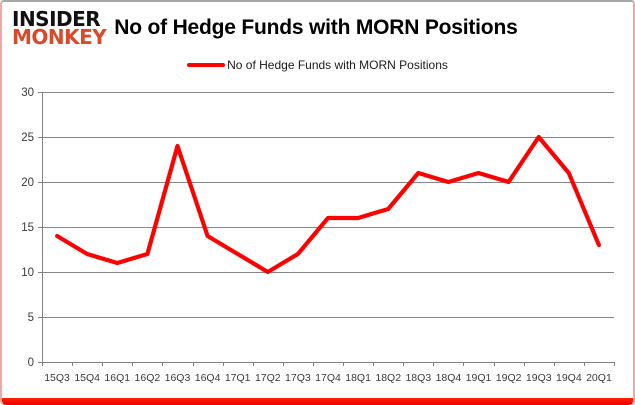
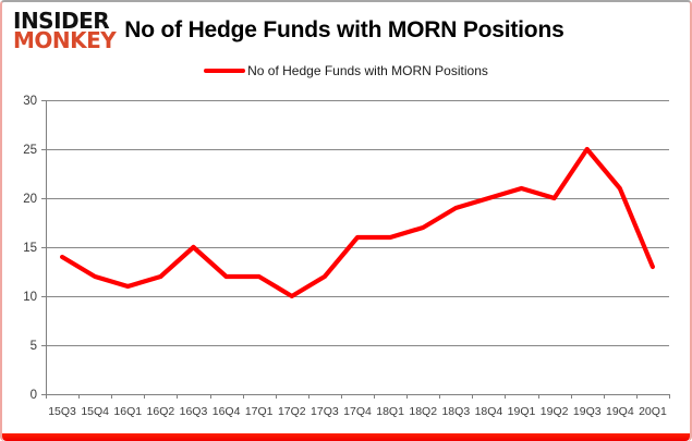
16Q3: 24 -> 15
16Q4: 14 -> 12
18Q3: 21 -> 19
